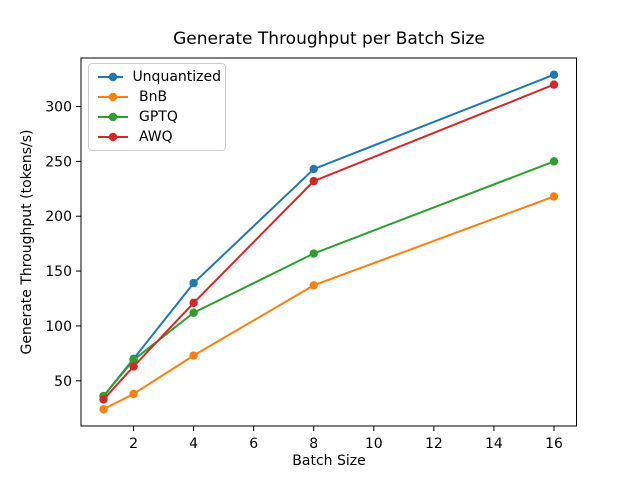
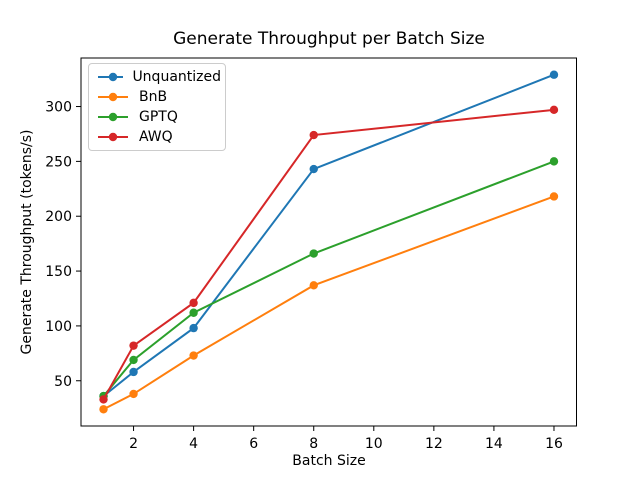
Unquantized/2: 70 -> 58
AWQ/2: 63 -> 82
Unquantized/4: 139 -> 98
AWQ/8: 232 -> 274
AWQ/16: 320 -> 297
